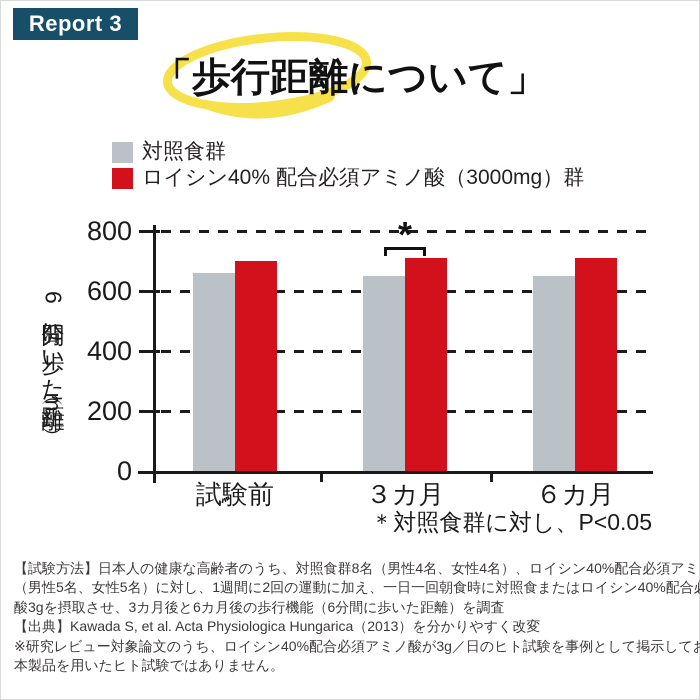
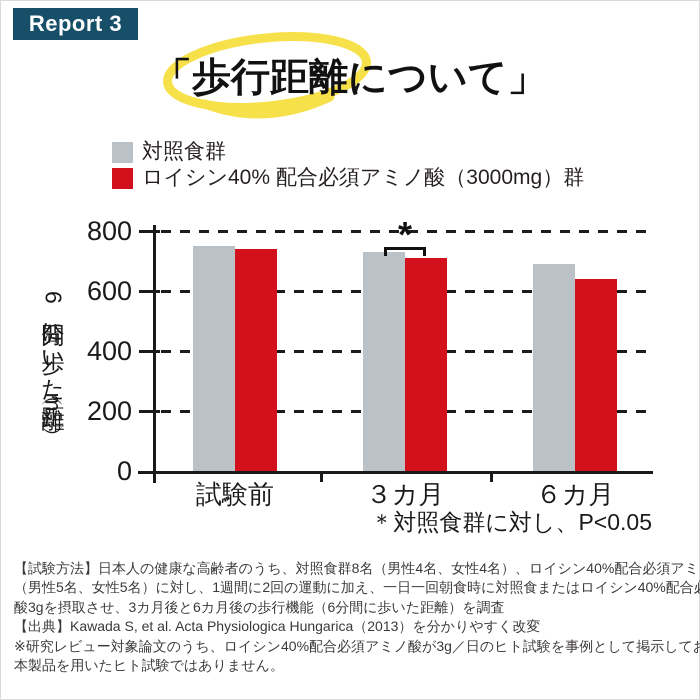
対照食群/試験前: 660 -> 750
ロイシン40% 配合必須アミノ酸（3000mg）群/試験前: 700 -> 740
対照食群/３カ月: 650 -> 730
対照食群/６カ月: 650 -> 690
ロイシン40% 配合必須アミノ酸（3000mg）群/６カ月: 710 -> 640
